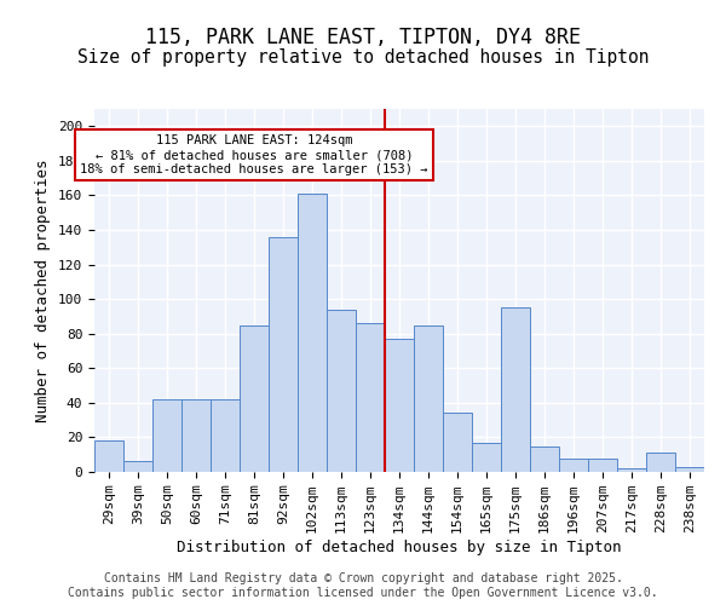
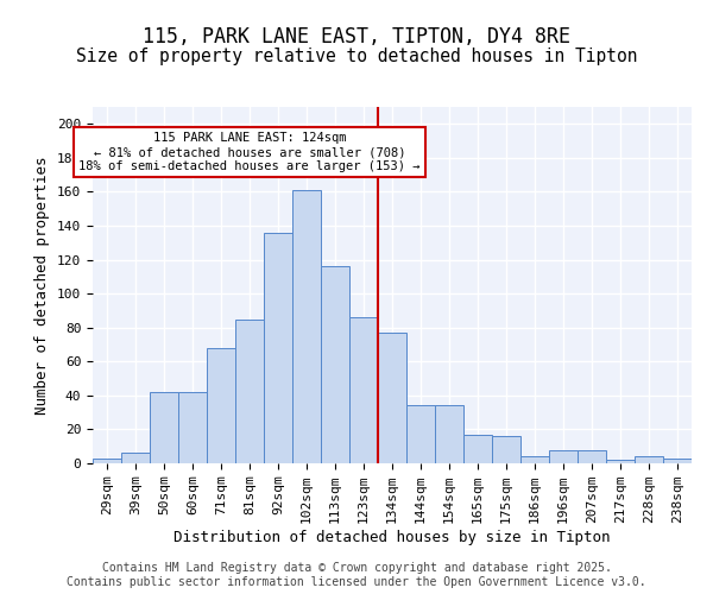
29sqm: 18 -> 3
71sqm: 42 -> 68
113sqm: 94 -> 116
144sqm: 85 -> 34
175sqm: 95 -> 16
186sqm: 15 -> 4
228sqm: 11 -> 4
